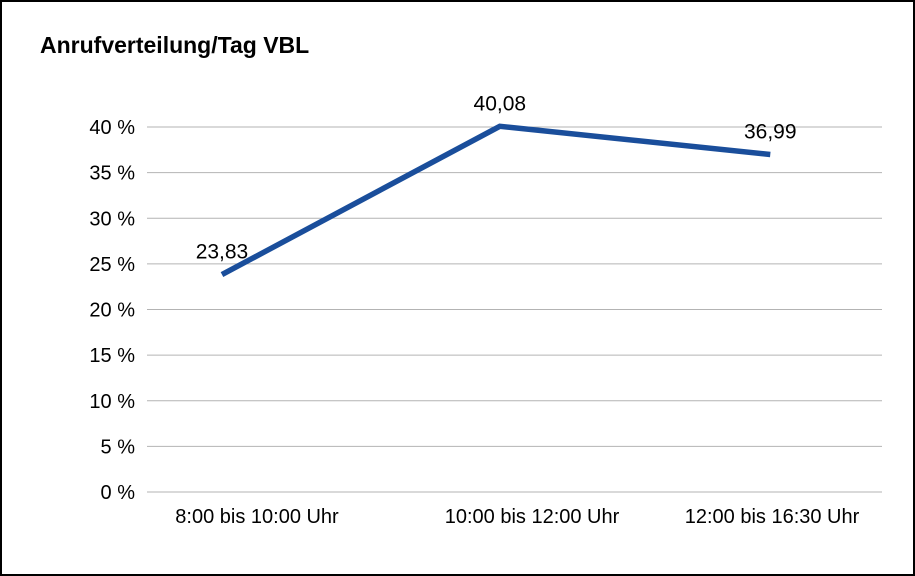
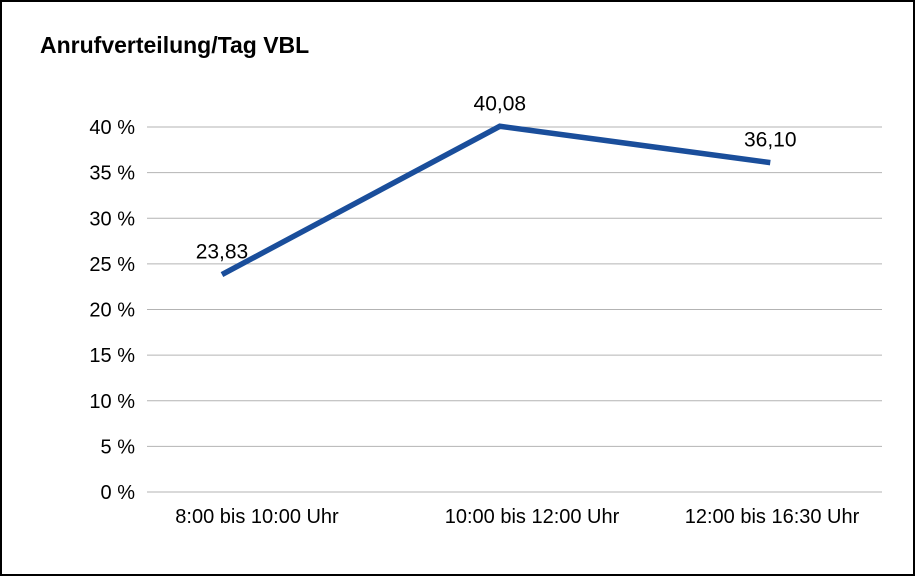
12:00 bis 16:30 Uhr: 36,99 -> 36,10
